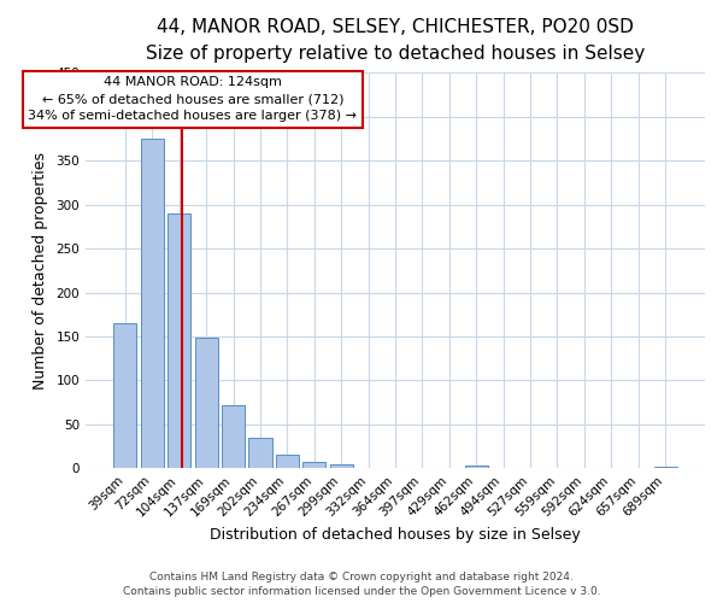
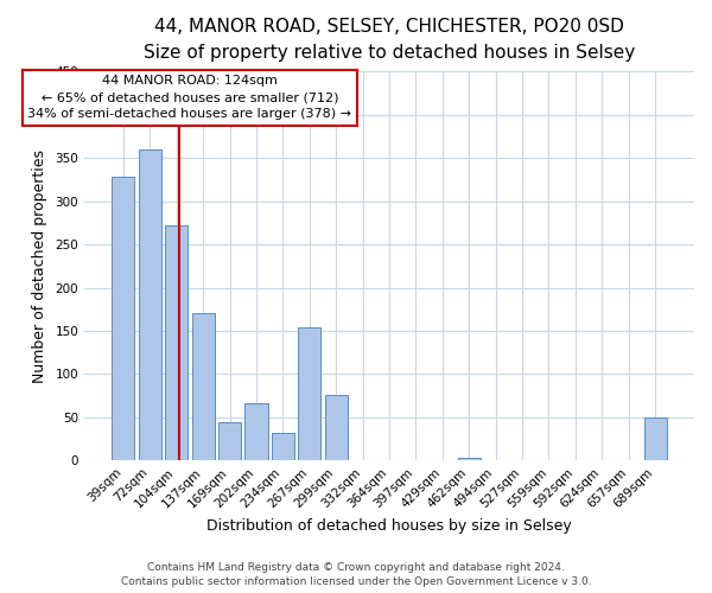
39sqm: 165 -> 328
72sqm: 375 -> 360
104sqm: 290 -> 272
137sqm: 148 -> 170
169sqm: 72 -> 44
202sqm: 35 -> 66
234sqm: 16 -> 32
267sqm: 7 -> 154
299sqm: 5 -> 76
689sqm: 2 -> 50
